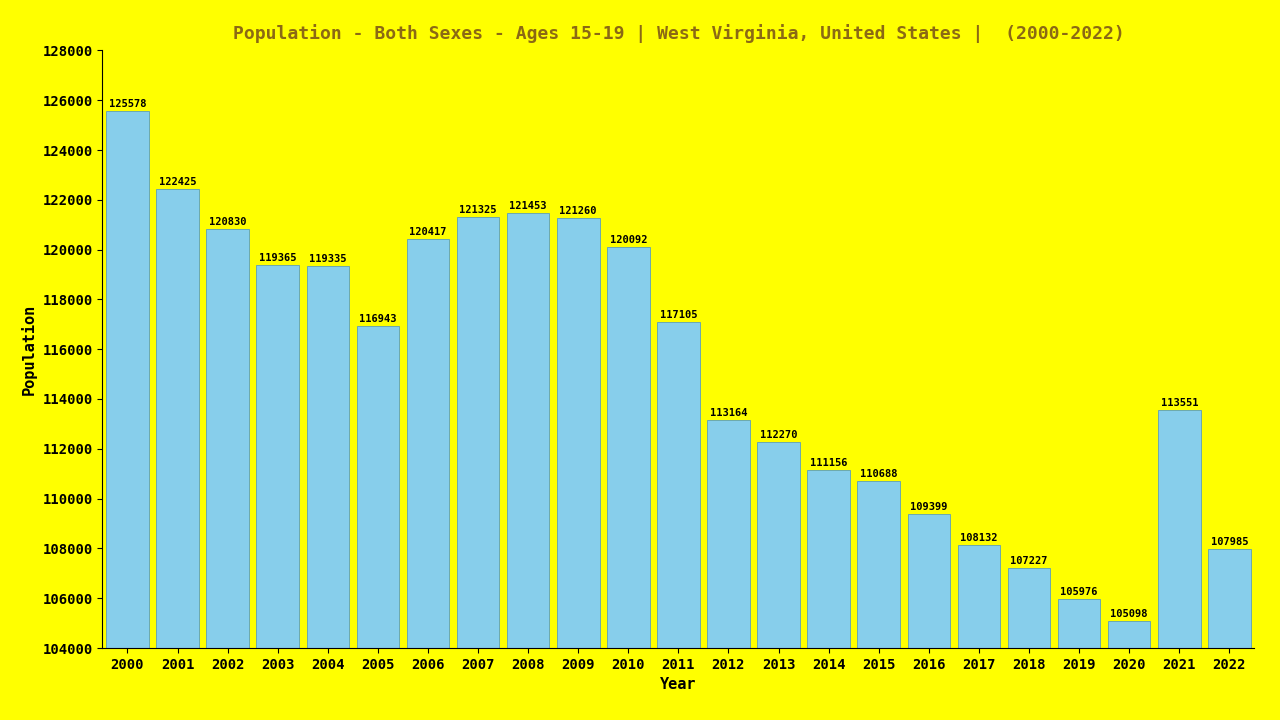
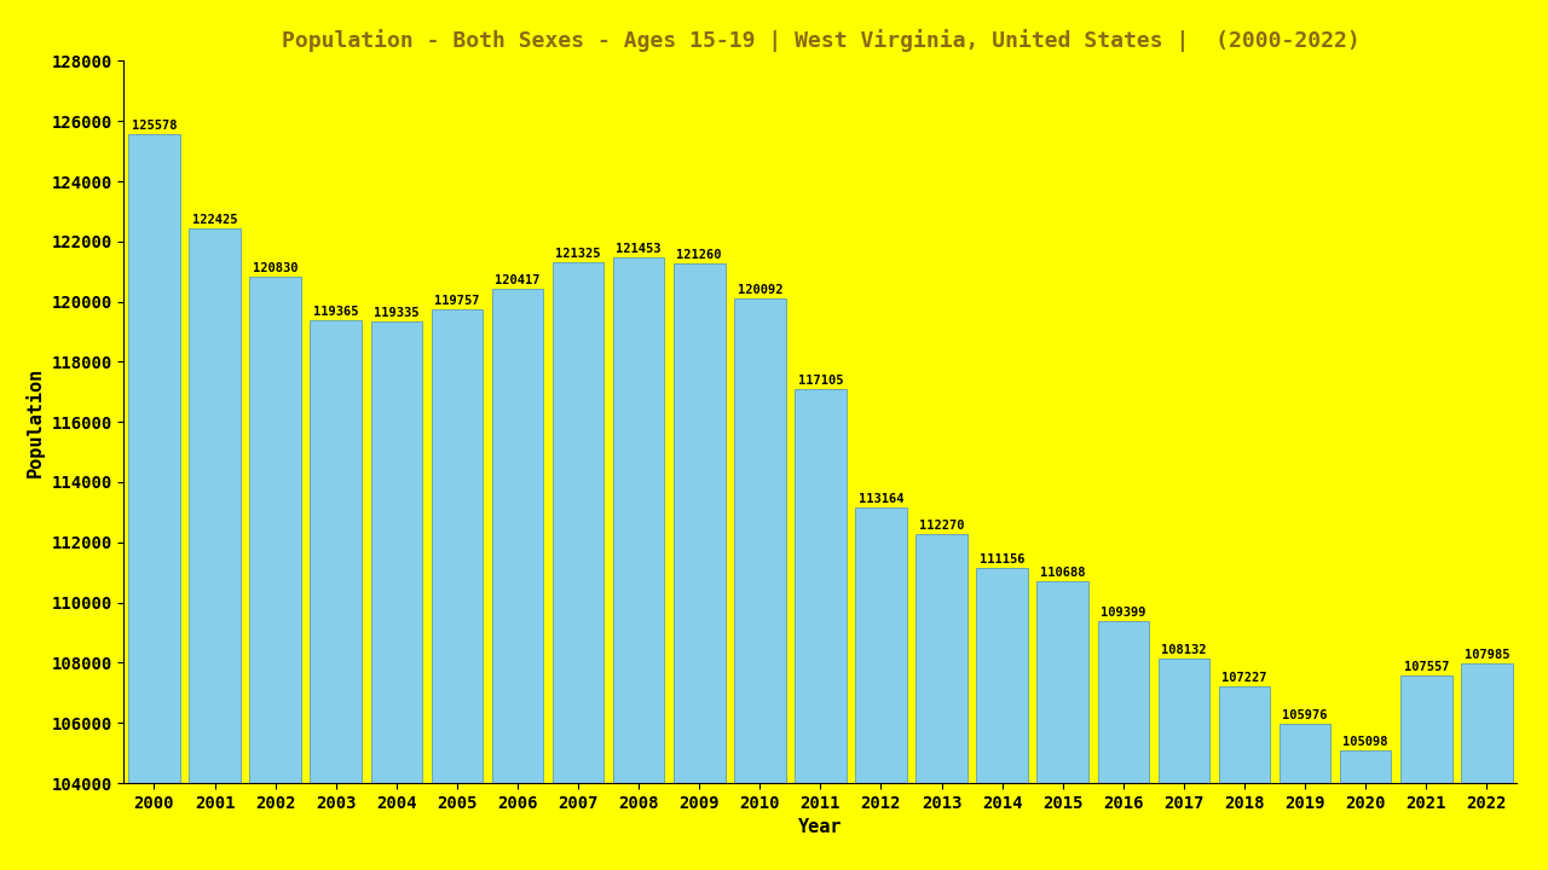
2005: 116943 -> 119757
2021: 113551 -> 107557
